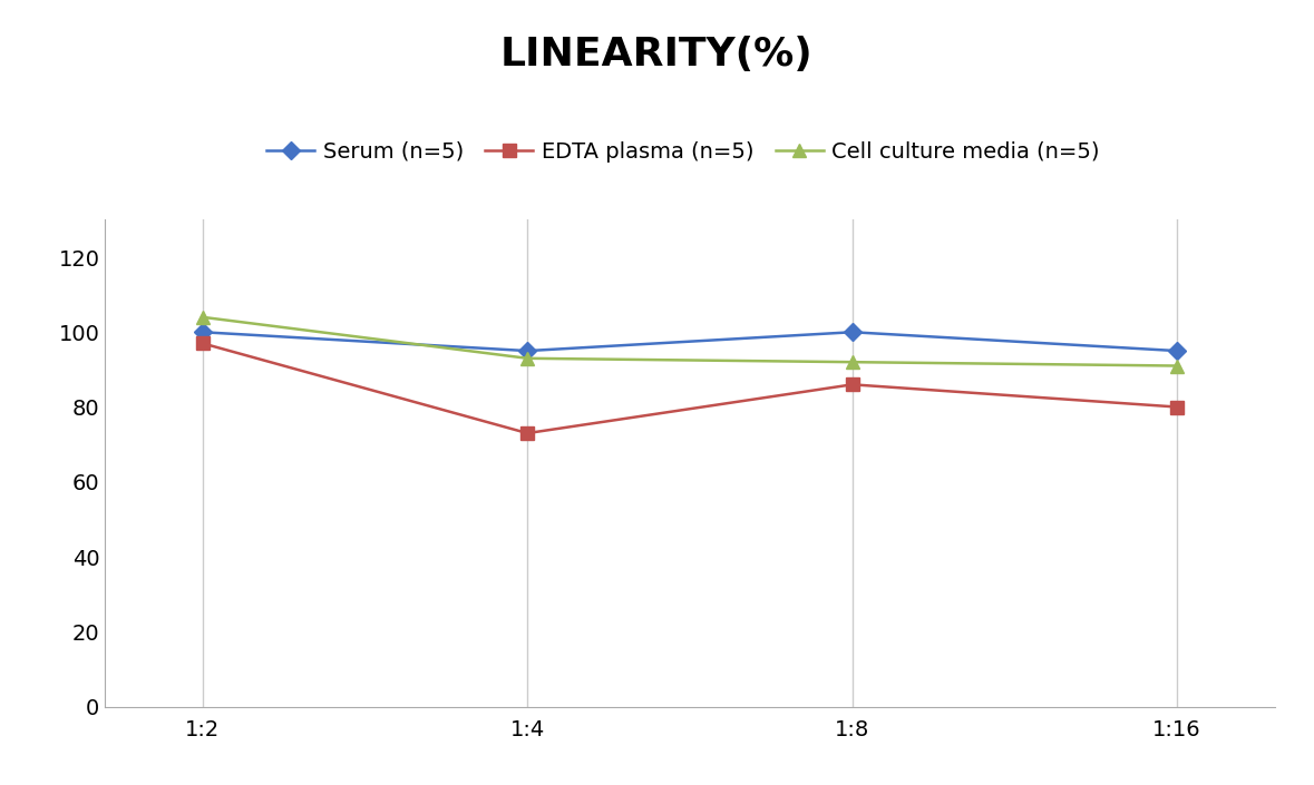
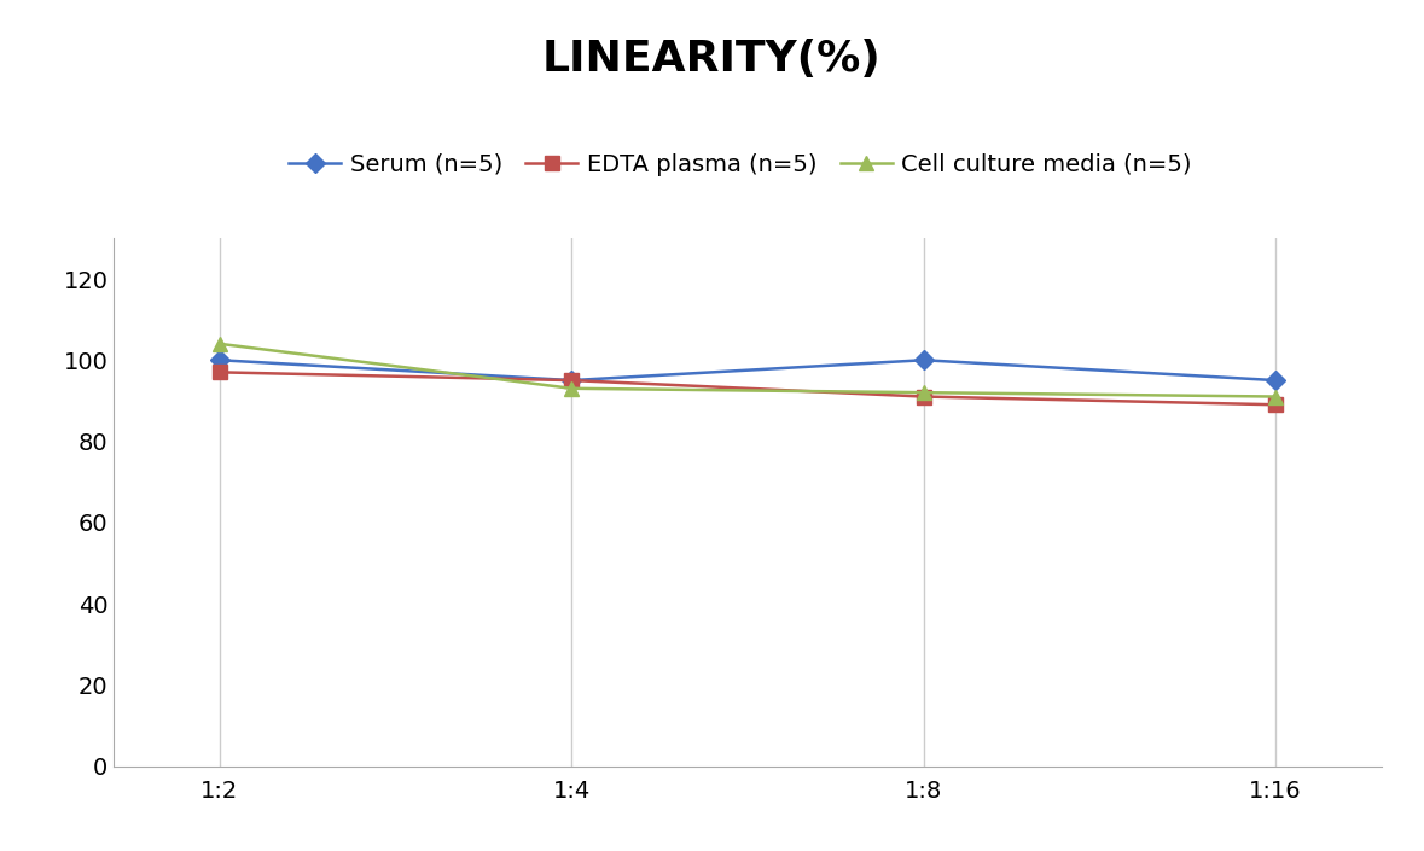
EDTA plasma (n=5)/1:4: 73 -> 95
EDTA plasma (n=5)/1:8: 86 -> 91
EDTA plasma (n=5)/1:16: 80 -> 89
